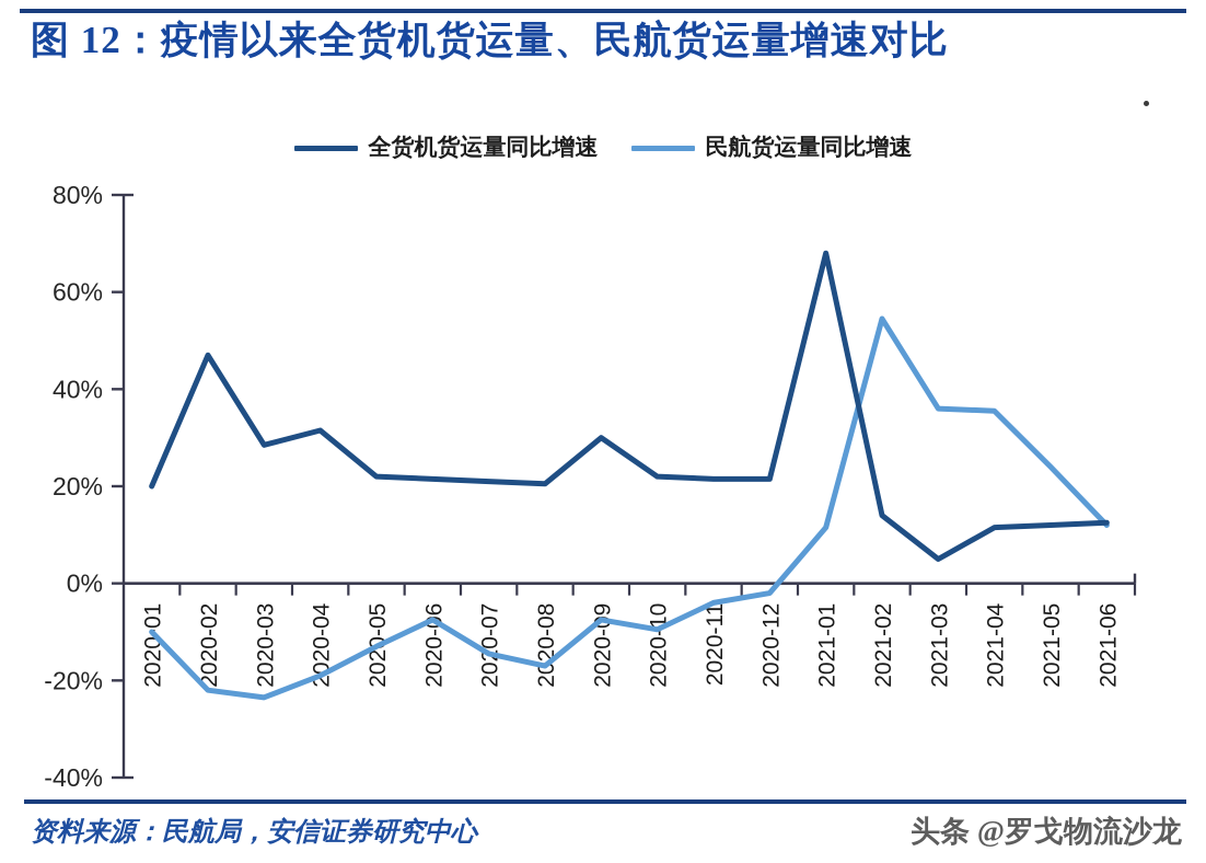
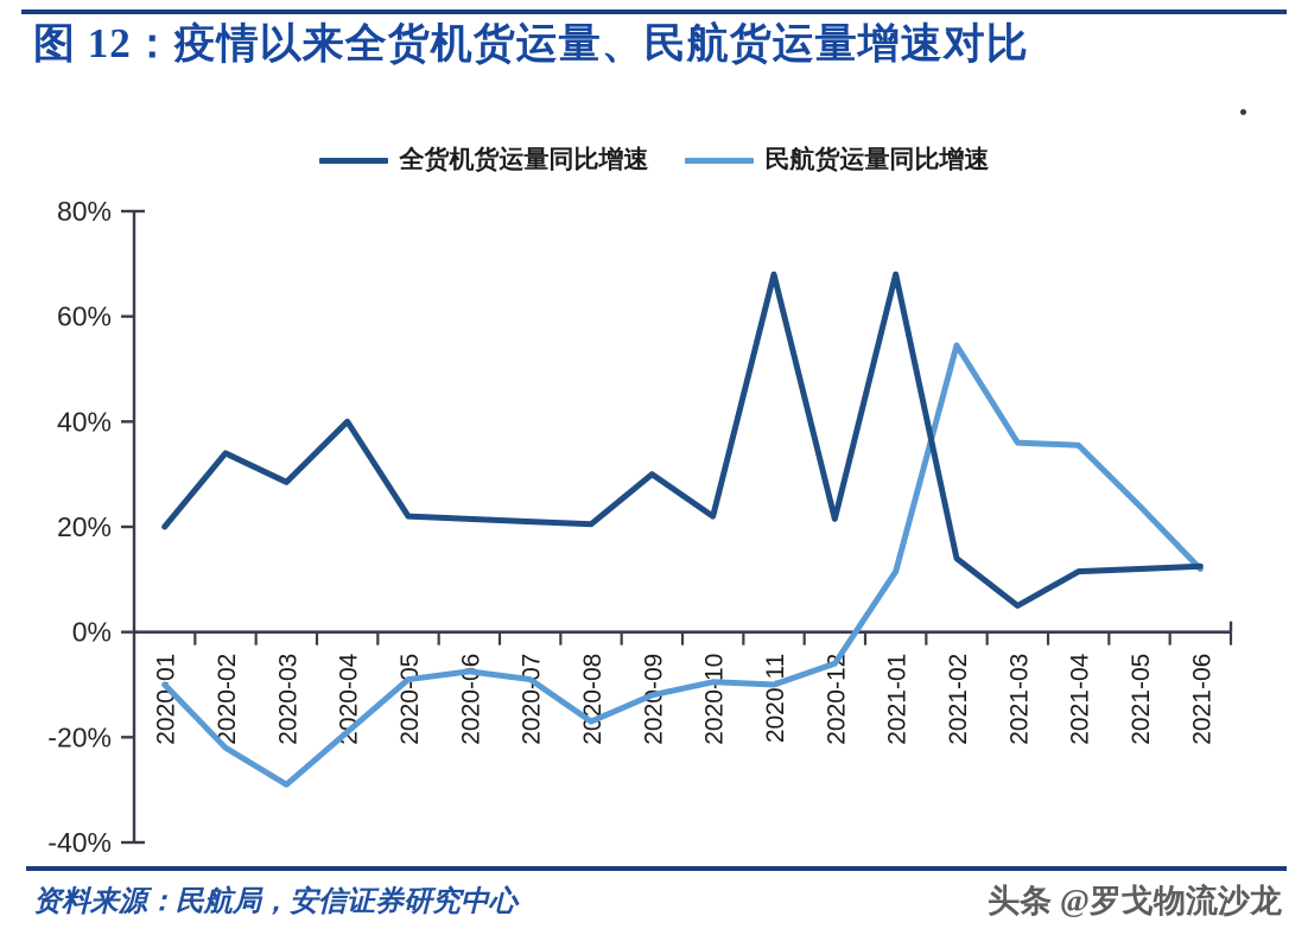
全货机货运量同比增速/2020-02: 47% -> 34%
民航货运量同比增速/2020-03: -24% -> -29%
全货机货运量同比增速/2020-04: 32% -> 40%
民航货运量同比增速/2020-05: -13% -> -9%
民航货运量同比增速/2020-07: -14% -> -9%
民航货运量同比增速/2020-09: -8% -> -12%
全货机货运量同比增速/2020-11: 22% -> 68%
民航货运量同比增速/2020-11: -4% -> -10%
民航货运量同比增速/2020-12: -2% -> -6%
